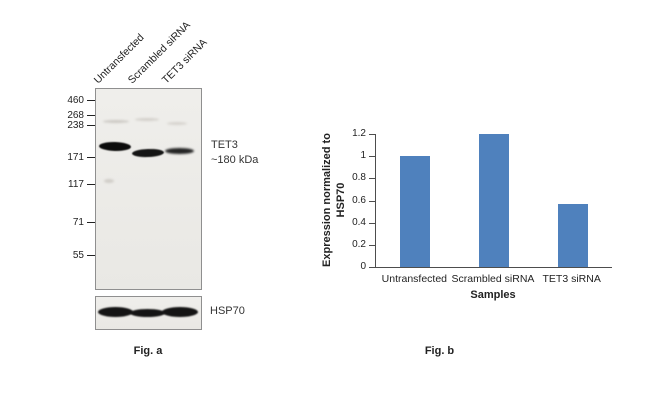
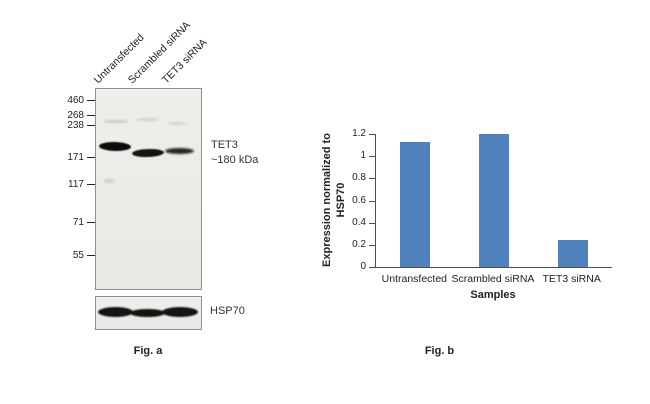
Untransfected: 1.00 -> 1.13
TET3 siRNA: 0.57 -> 0.24
